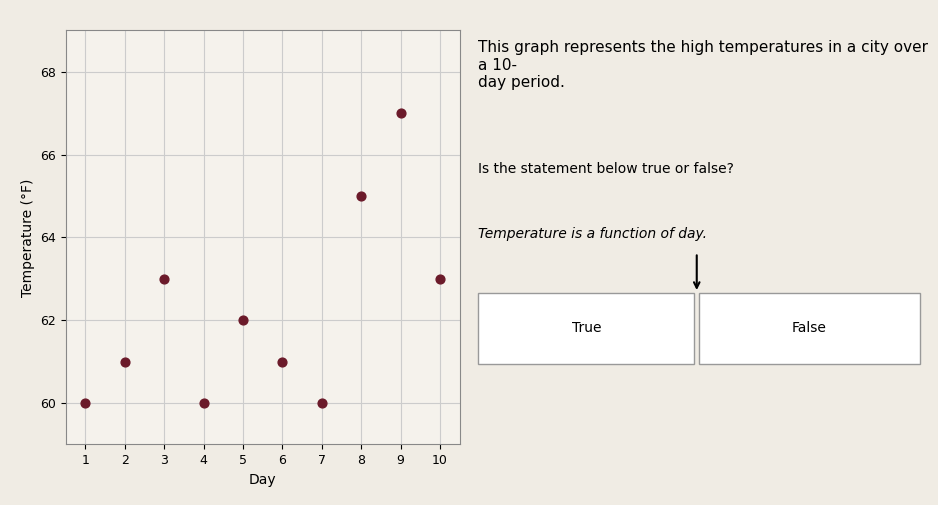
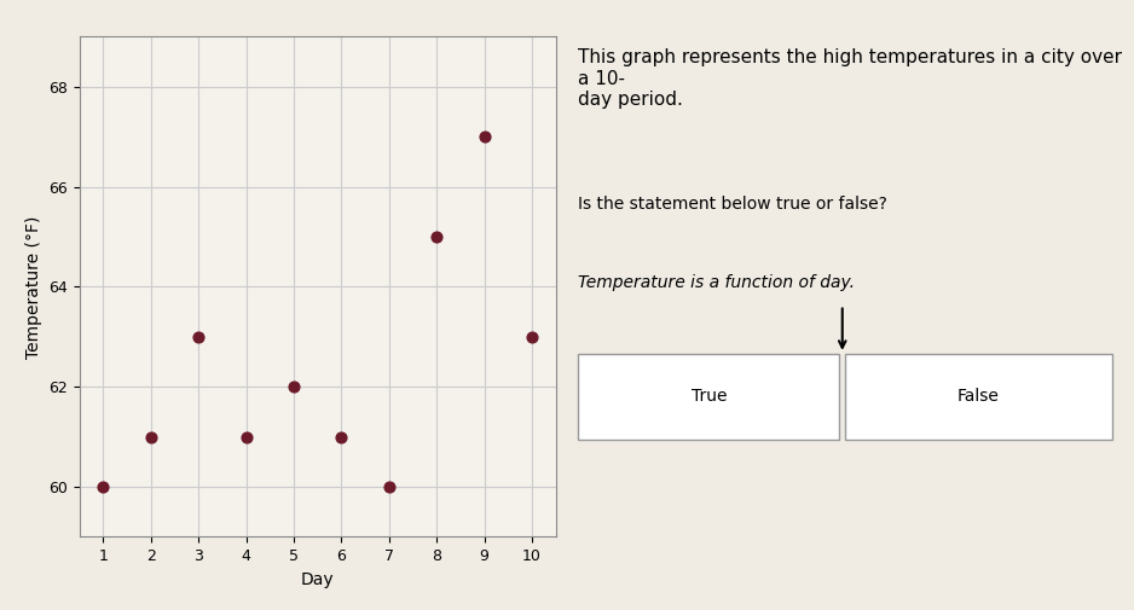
4: 60 -> 61
